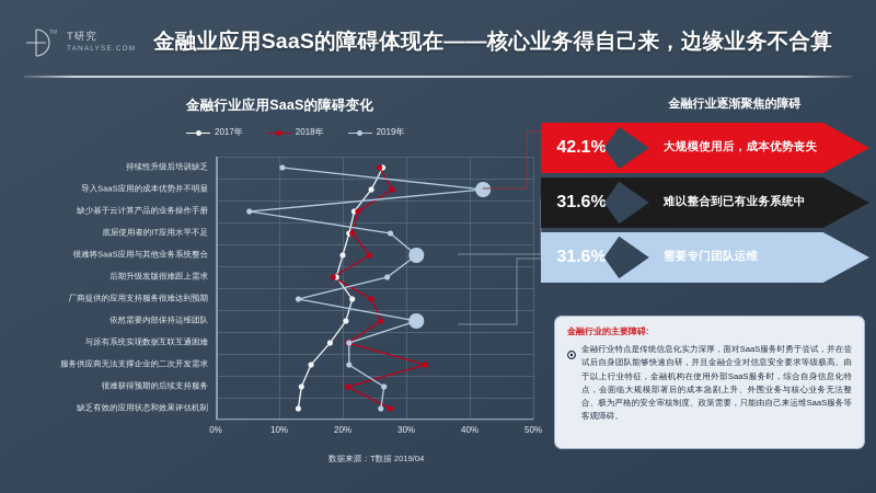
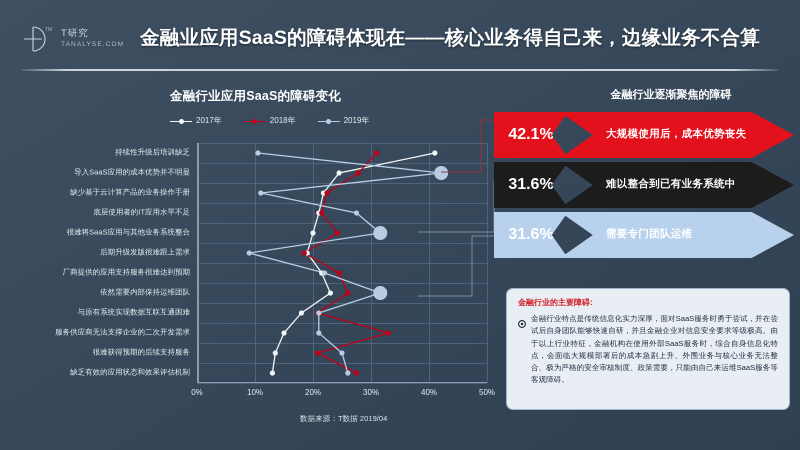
2017年/持续性升级后培训缺乏: 26% -> 41%
2018年/持续性升级后培训缺乏: 26% -> 31%
2019年/缺少基于云计算产品的业务操作手册: 5% -> 11%
2019年/后期升级发版很难跟上需求: 27% -> 9%
2019年/厂商提供的应用支持服务很难达到预期: 13% -> 22%
2017年/依然需要内部保持运维团队: 20% -> 23%
2019年/很难获得预期的后续支持服务: 26% -> 25%
